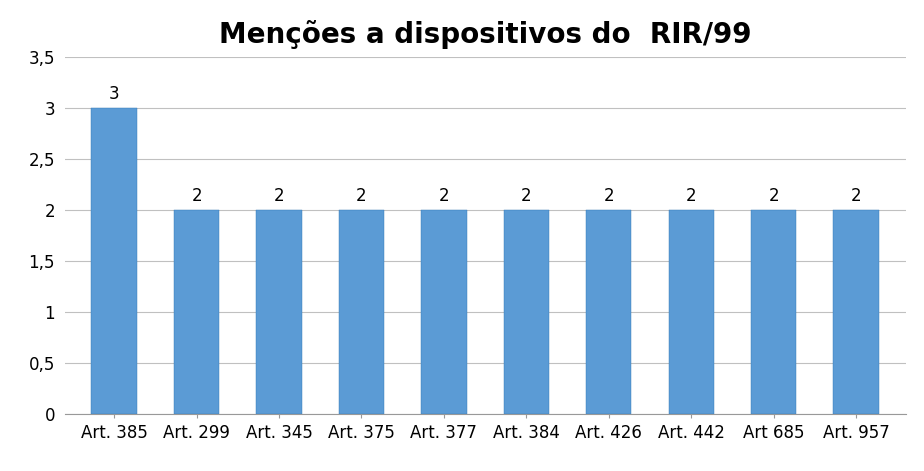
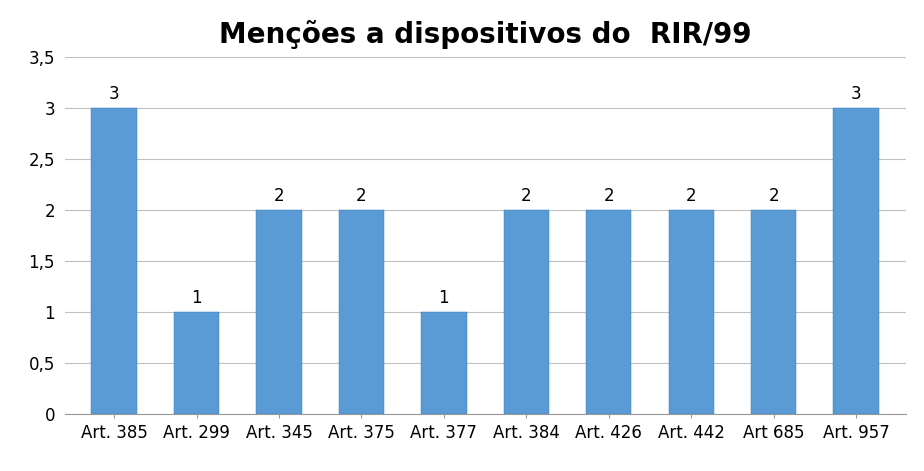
Art. 299: 2 -> 1
Art. 377: 2 -> 1
Art. 957: 2 -> 3
